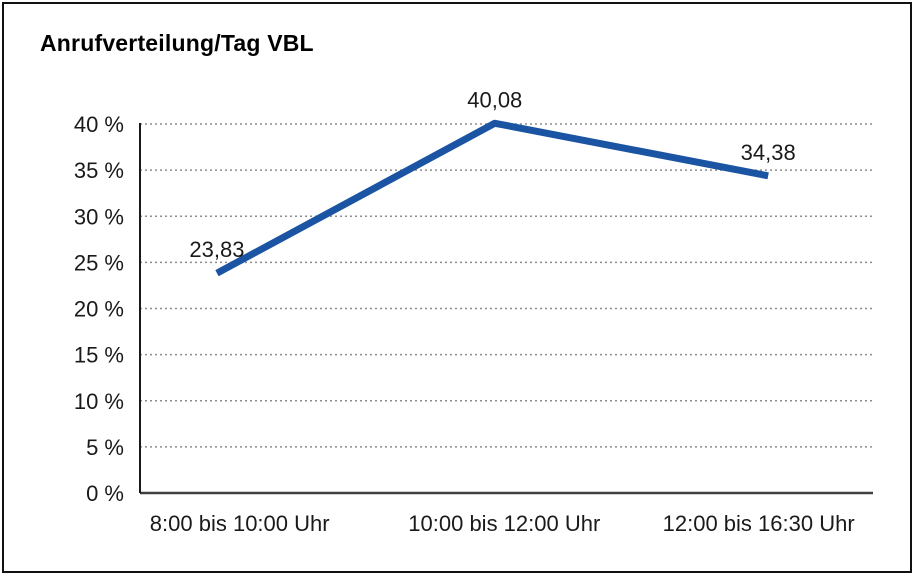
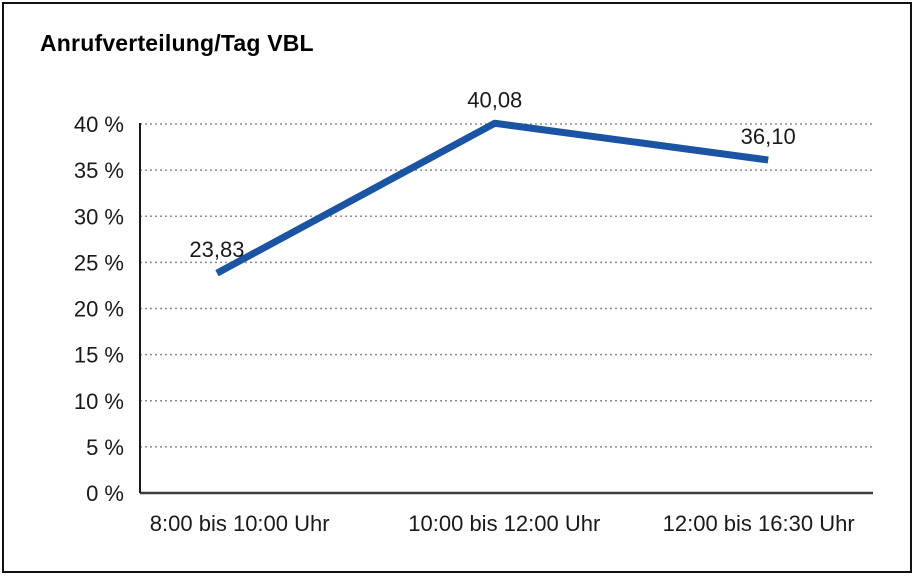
12:00 bis 16:30 Uhr: 34,38 -> 36,10
